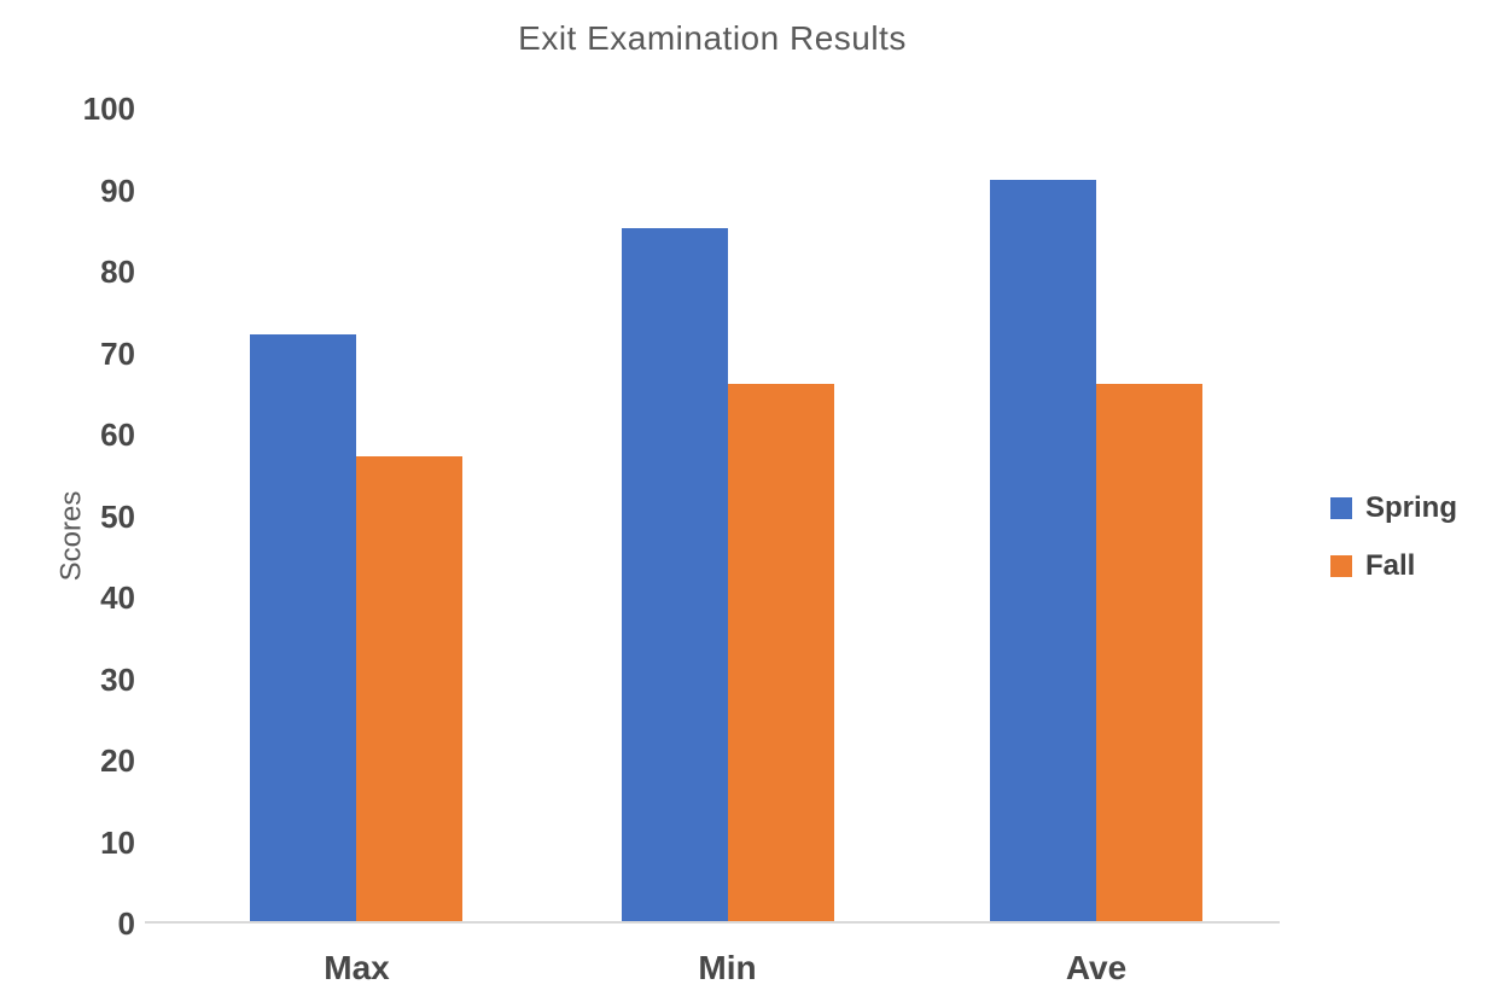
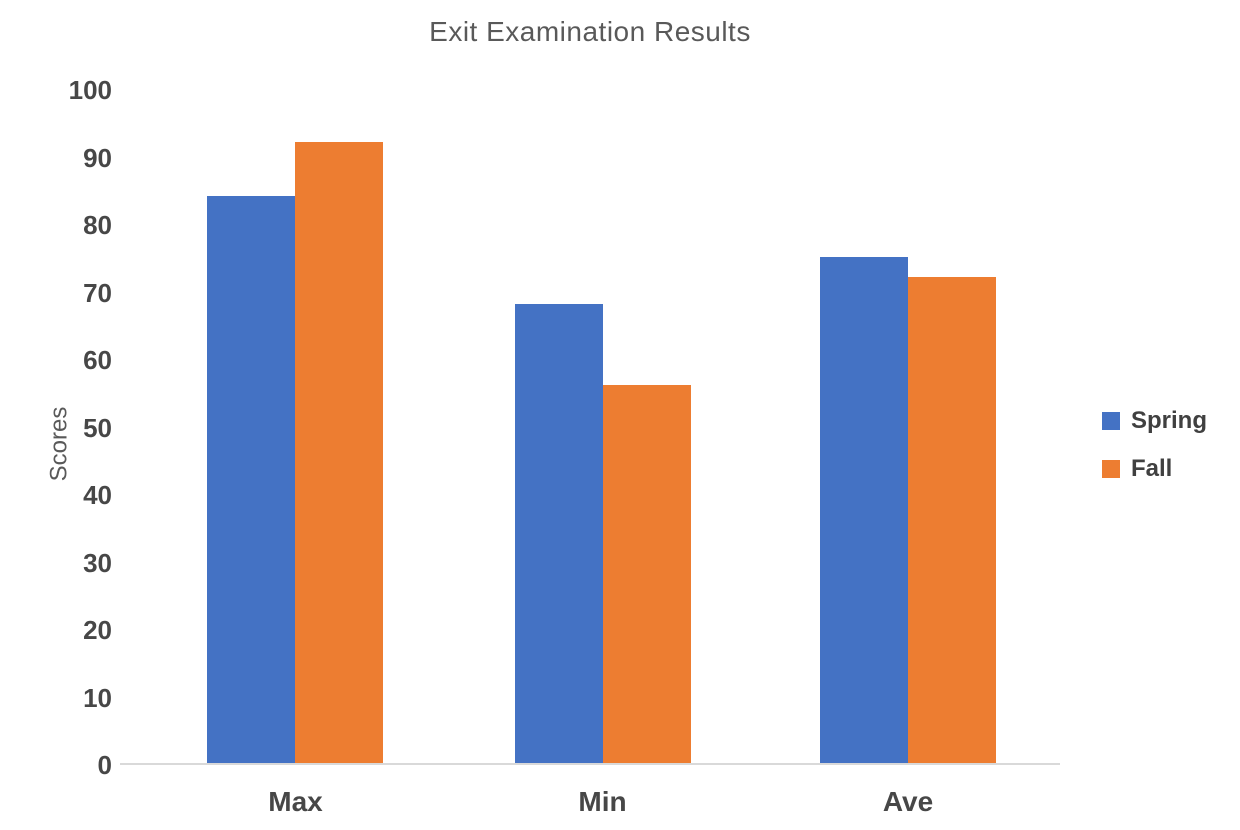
Spring/Max: 72 -> 84
Fall/Max: 57 -> 92
Spring/Min: 85 -> 68
Fall/Min: 66 -> 56
Spring/Ave: 91 -> 75
Fall/Ave: 66 -> 72
